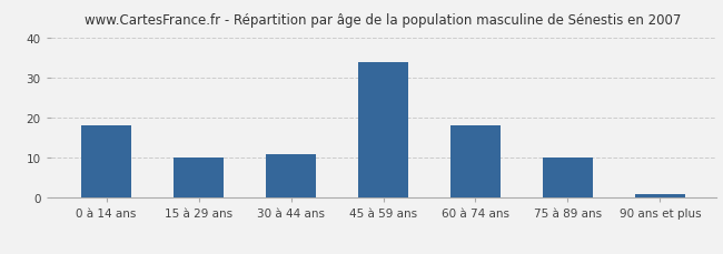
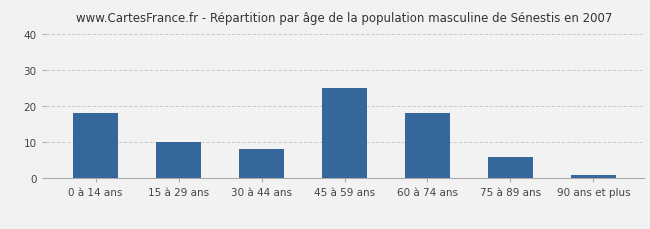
30 à 44 ans: 11 -> 8
45 à 59 ans: 34 -> 25
75 à 89 ans: 10 -> 6
